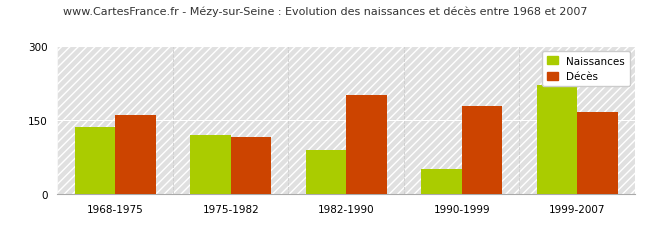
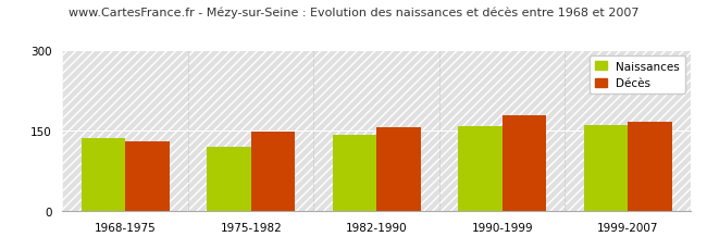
Décès/1968-1975: 160 -> 129
Décès/1975-1982: 115 -> 148
Naissances/1982-1990: 90 -> 142
Décès/1982-1990: 200 -> 156
Naissances/1990-1999: 50 -> 157
Naissances/1999-2007: 220 -> 159
